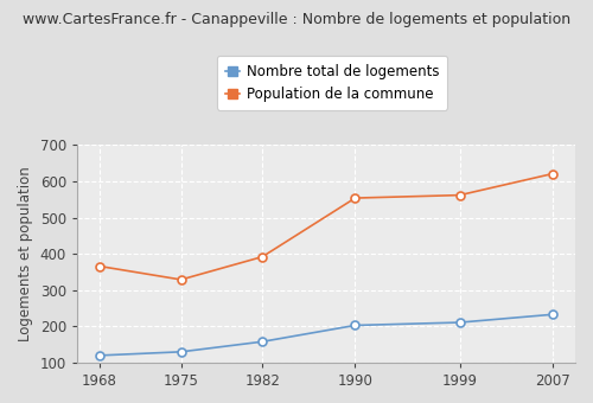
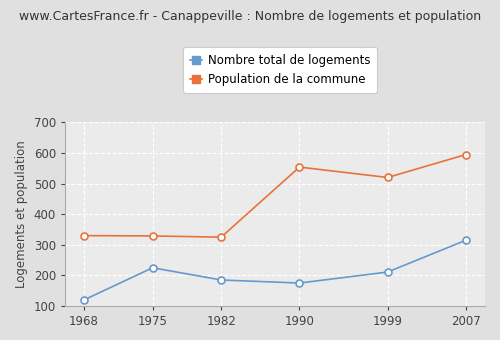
Population de la commune/1968: 366 -> 330
Nombre total de logements/1975: 130 -> 225
Nombre total de logements/1982: 158 -> 185
Population de la commune/1982: 392 -> 325
Nombre total de logements/1990: 203 -> 175
Population de la commune/1999: 562 -> 520
Nombre total de logements/2007: 233 -> 315
Population de la commune/2007: 621 -> 595
